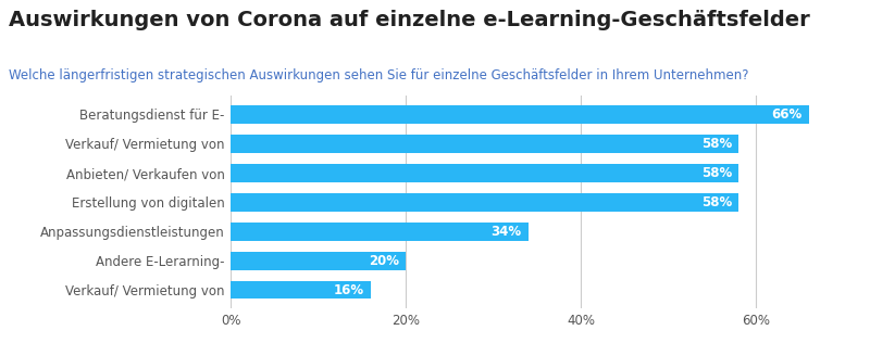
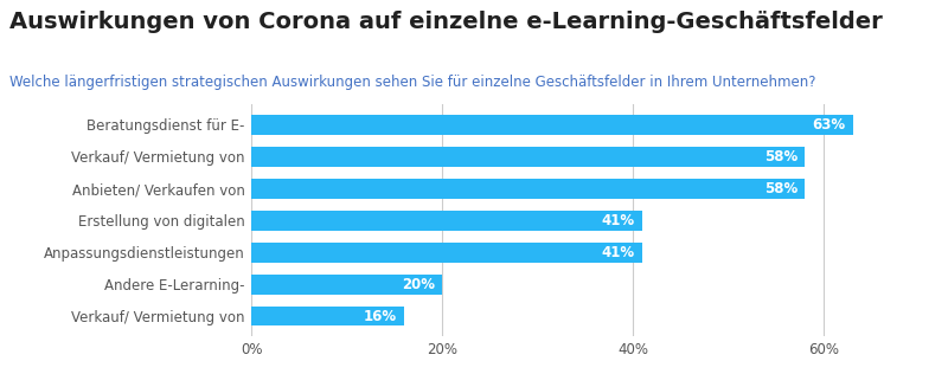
Beratungsdienst für E-: 66% -> 63%
Erstellung von digitalen: 58% -> 41%
Anpassungsdienstleistungen: 34% -> 41%
